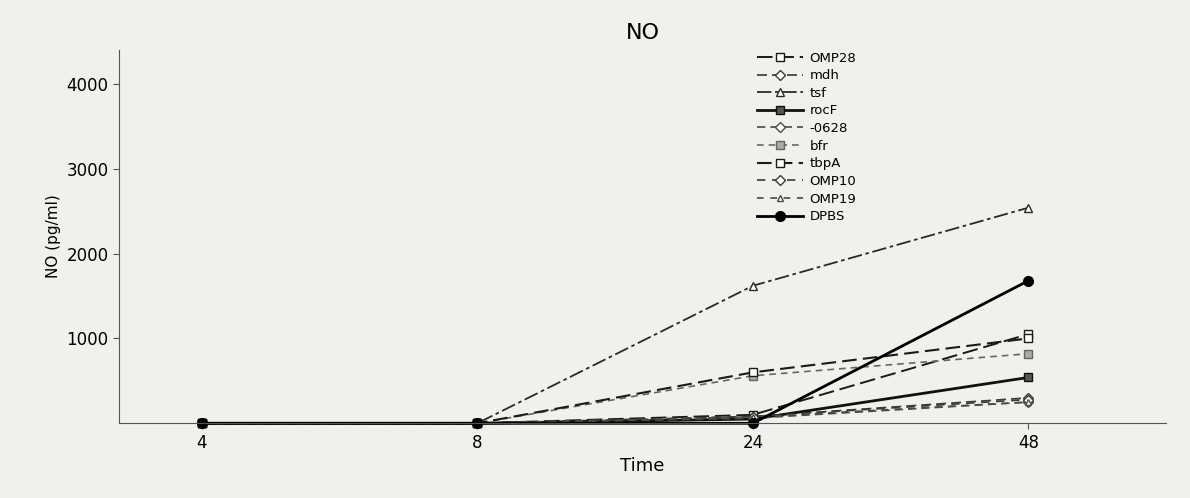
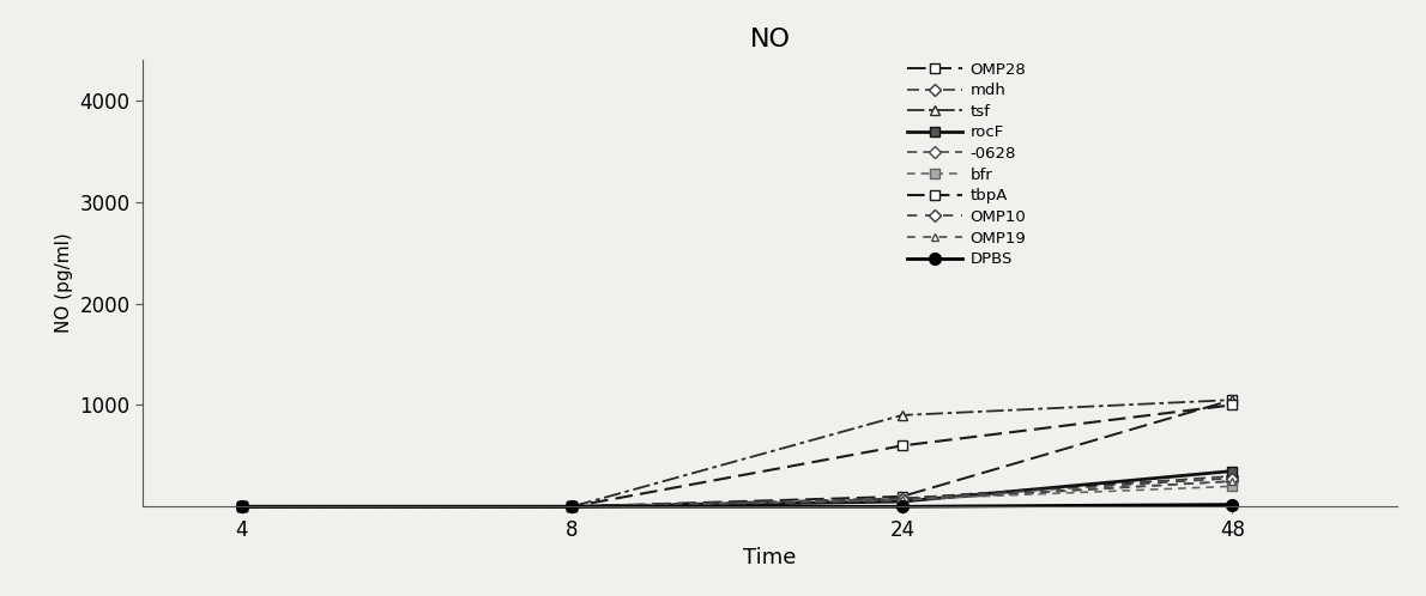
tsf/24: 1620 -> 900
bfr/24: 560 -> 70
tsf/48: 2540 -> 1050
rocF/48: 540 -> 350
bfr/48: 820 -> 200
DPBS/48: 1680 -> 20
